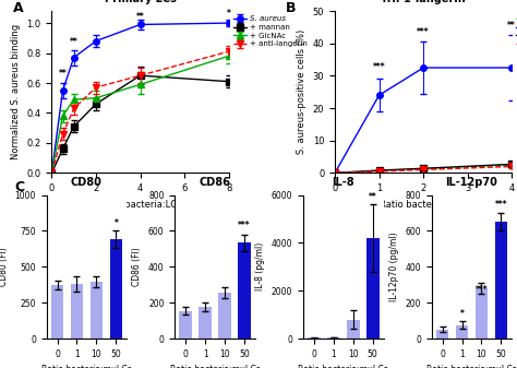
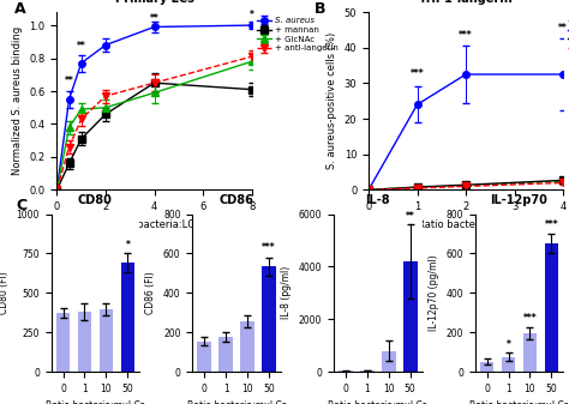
IL-12p70/10: 280 -> 200
